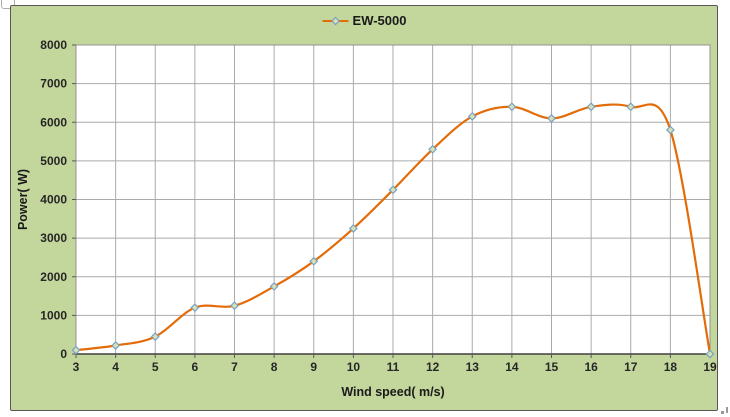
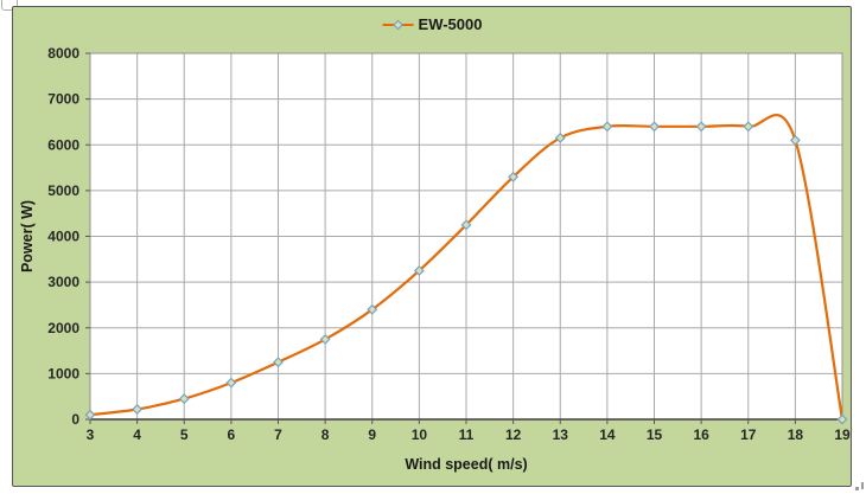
6: 1200 -> 800
15: 6100 -> 6400
18: 5800 -> 6100
